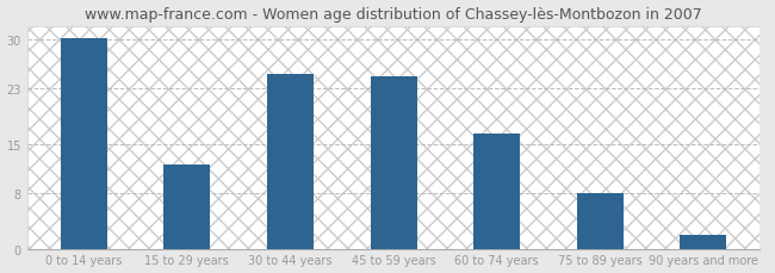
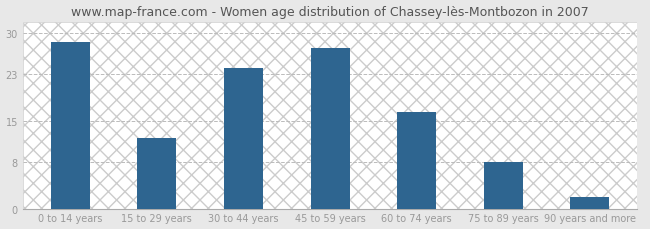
0 to 14 years: 30.2 -> 28.5
30 to 44 years: 25.0 -> 24.0
45 to 59 years: 24.8 -> 27.5
